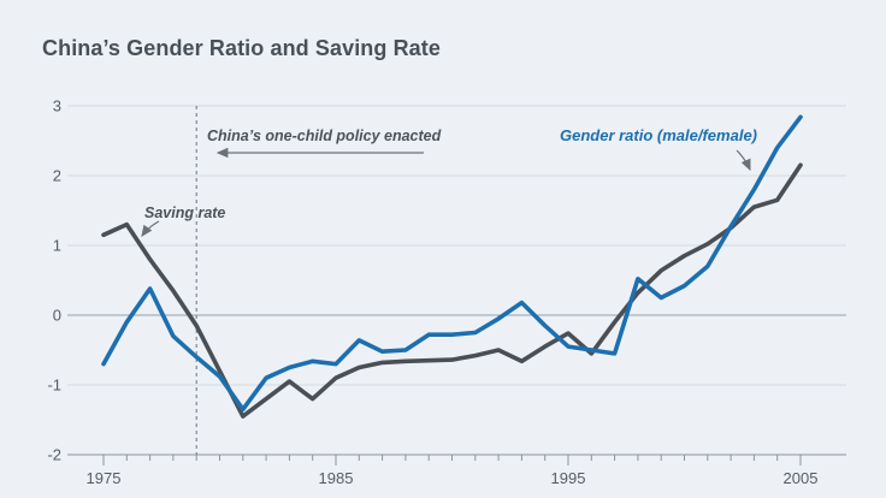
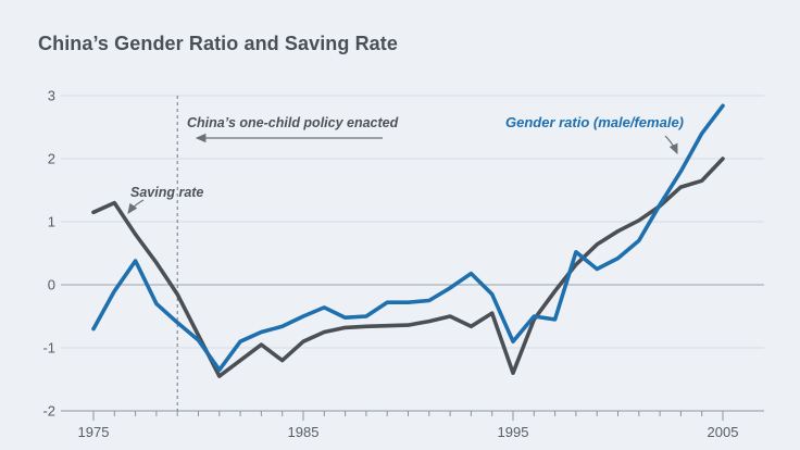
Gender ratio (male/female)/1985: -0.7 -> -0.5
Saving rate/1995: -0.3 -> -1.4
Gender ratio (male/female)/1995: -0.5 -> -0.9
Saving rate/2005: 2.1 -> 2.0
